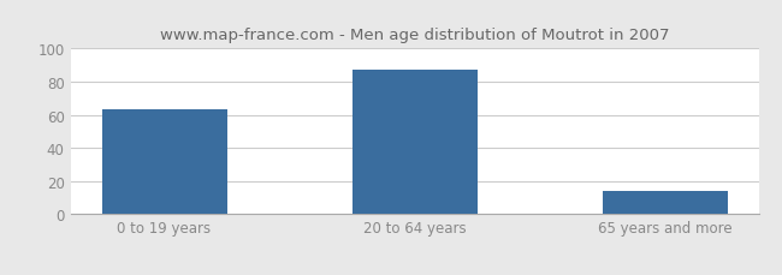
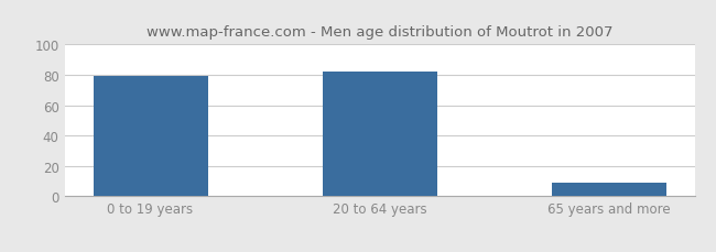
0 to 19 years: 63 -> 79
20 to 64 years: 87 -> 82
65 years and more: 14 -> 9
